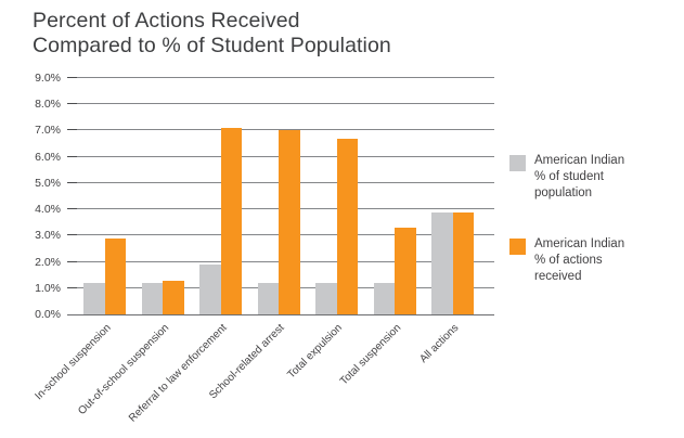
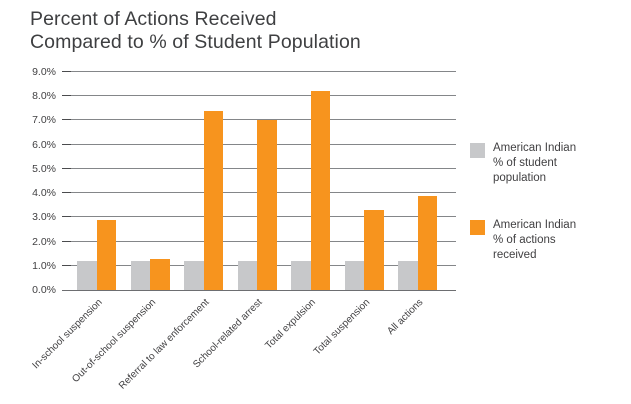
American Indian % of student population/Referral to law enforcement: 1.9% -> 1.2%
American Indian % of actions received/Referral to law enforcement: 7.1% -> 7.4%
American Indian % of actions received/Total expulsion: 6.7% -> 8.2%
American Indian % of student population/All actions: 3.9% -> 1.2%
